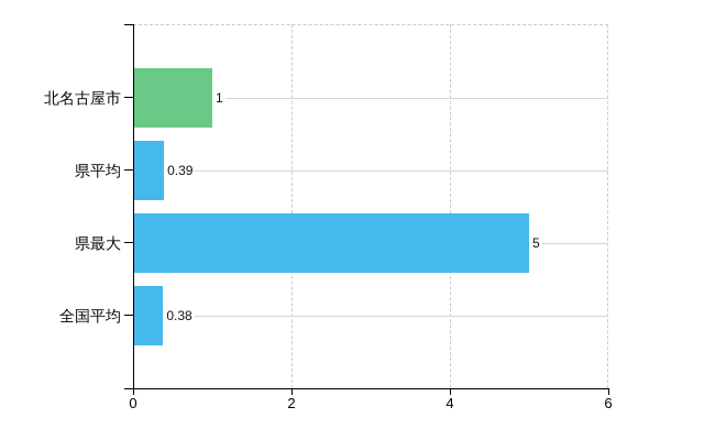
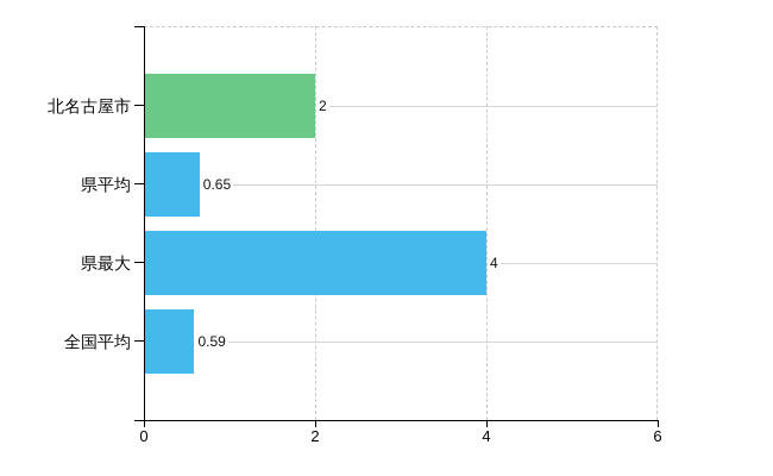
北名古屋市: 1 -> 2
県平均: 0.39 -> 0.65
県最大: 5 -> 4
全国平均: 0.38 -> 0.59
